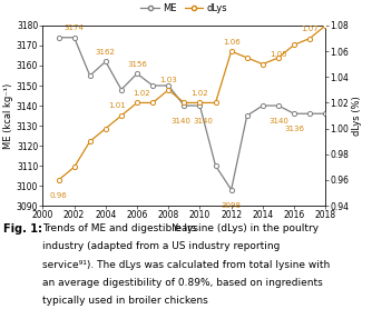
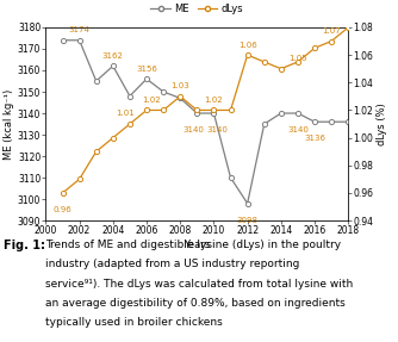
ME/2008: 3150 -> 3147
